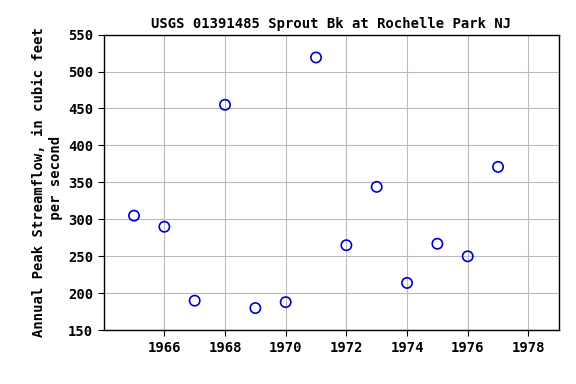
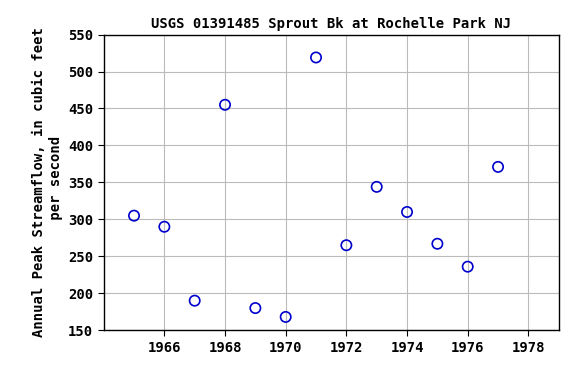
1970: 188 -> 168
1974: 214 -> 310
1976: 250 -> 236
